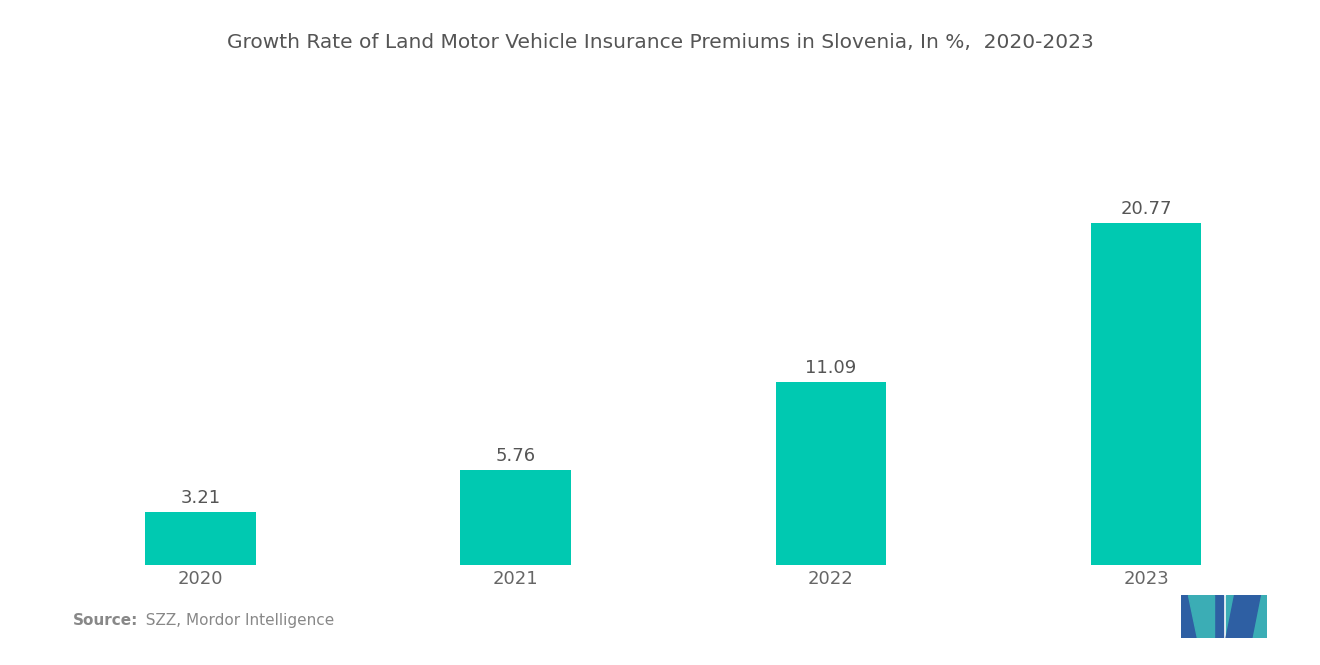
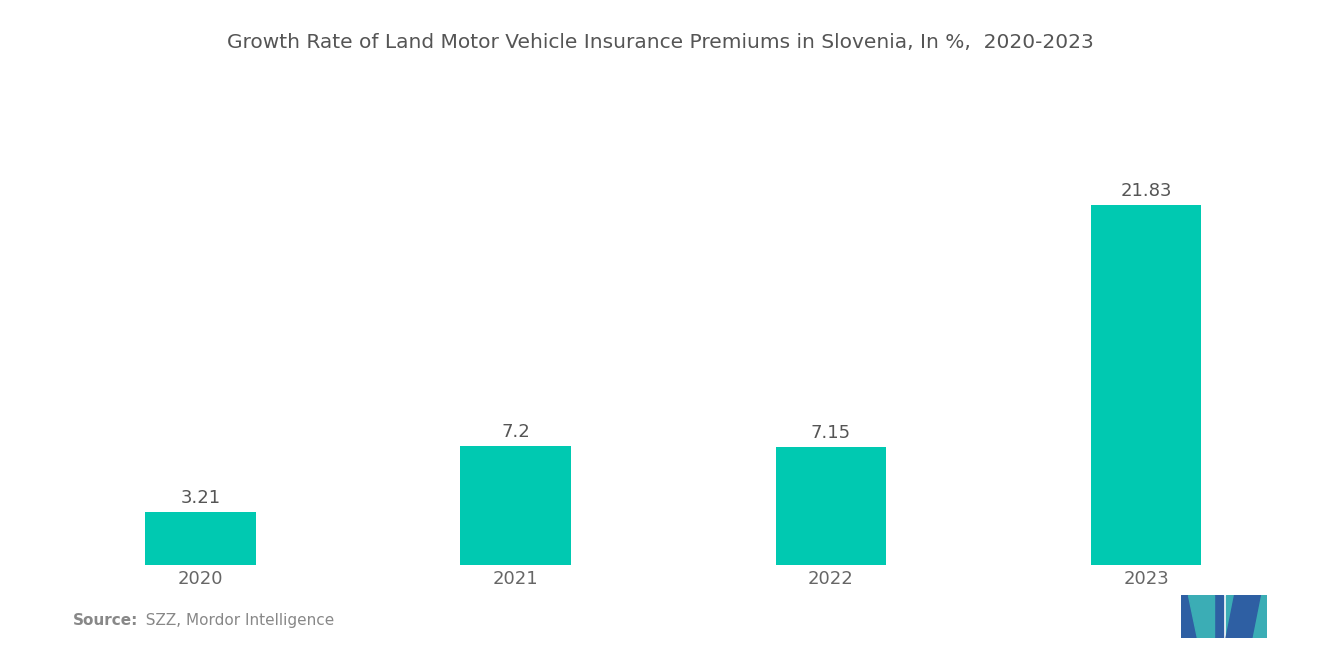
2021: 5.76 -> 7.2
2022: 11.09 -> 7.15
2023: 20.77 -> 21.83
